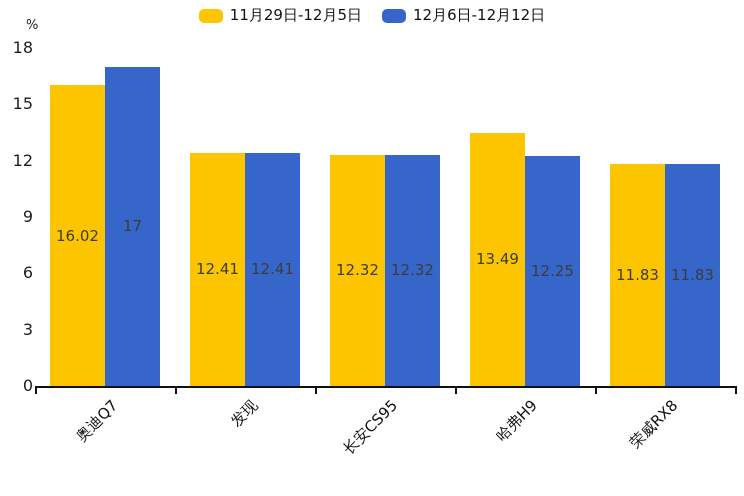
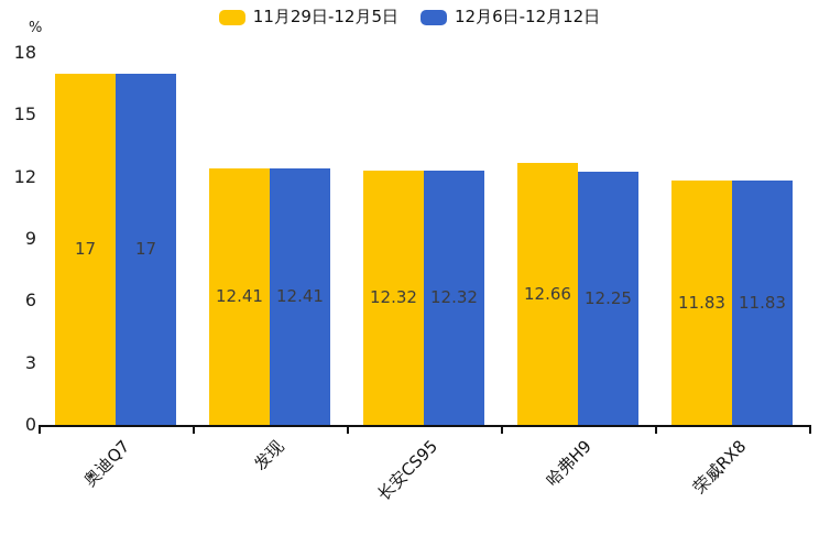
11月29日-12月5日/奥迪Q7: 16.02 -> 17
11月29日-12月5日/哈弗H9: 13.49 -> 12.66
